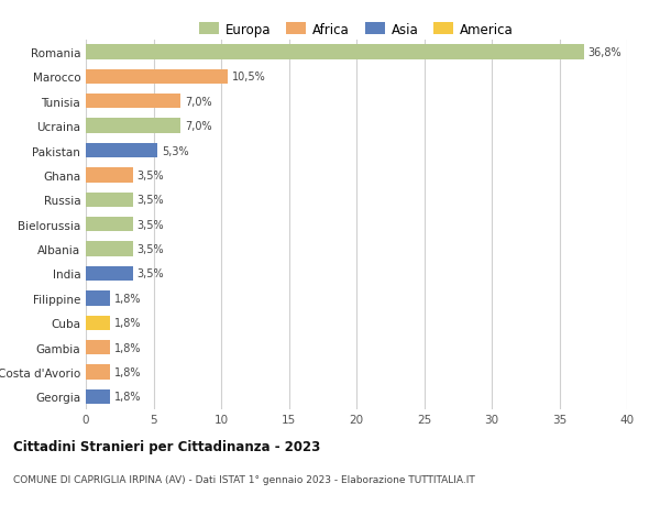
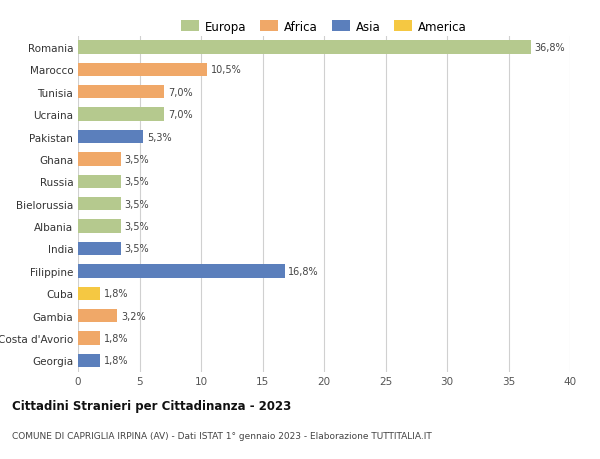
Filippine: 1,8% -> 16,8%
Gambia: 1,8% -> 3,2%
